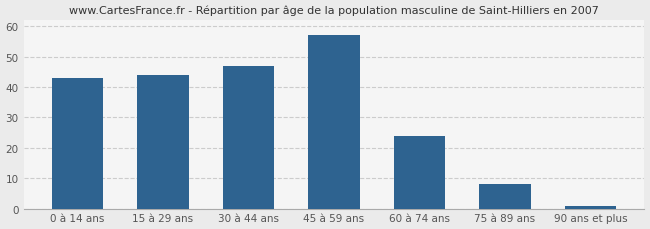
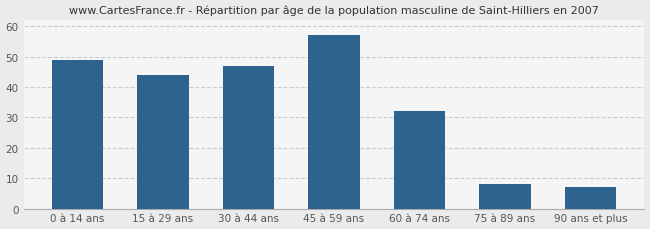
0 à 14 ans: 43 -> 49
60 à 74 ans: 24 -> 32
90 ans et plus: 1 -> 7
